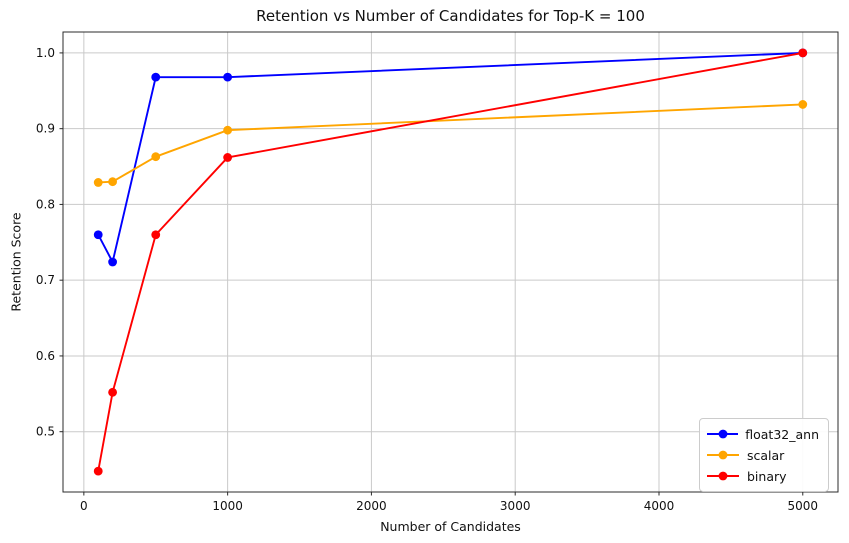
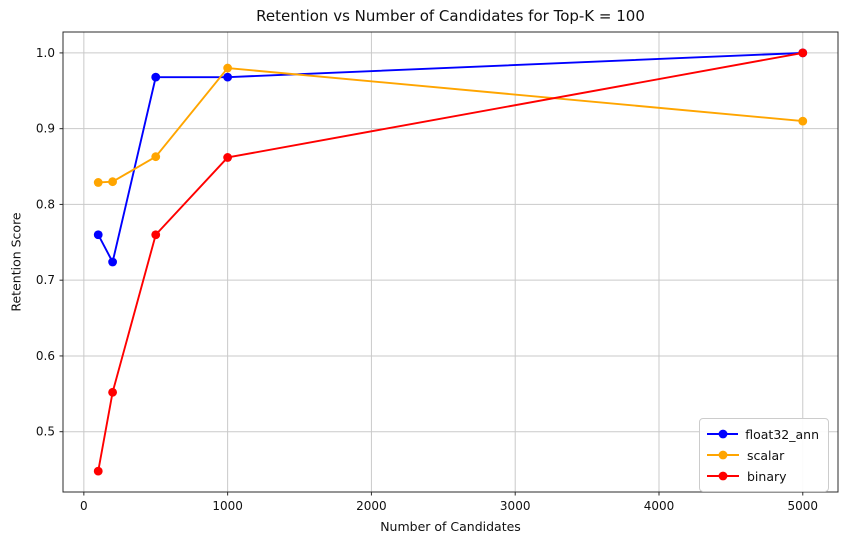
scalar/1000: 0.90 -> 0.98
scalar/5000: 0.93 -> 0.91
